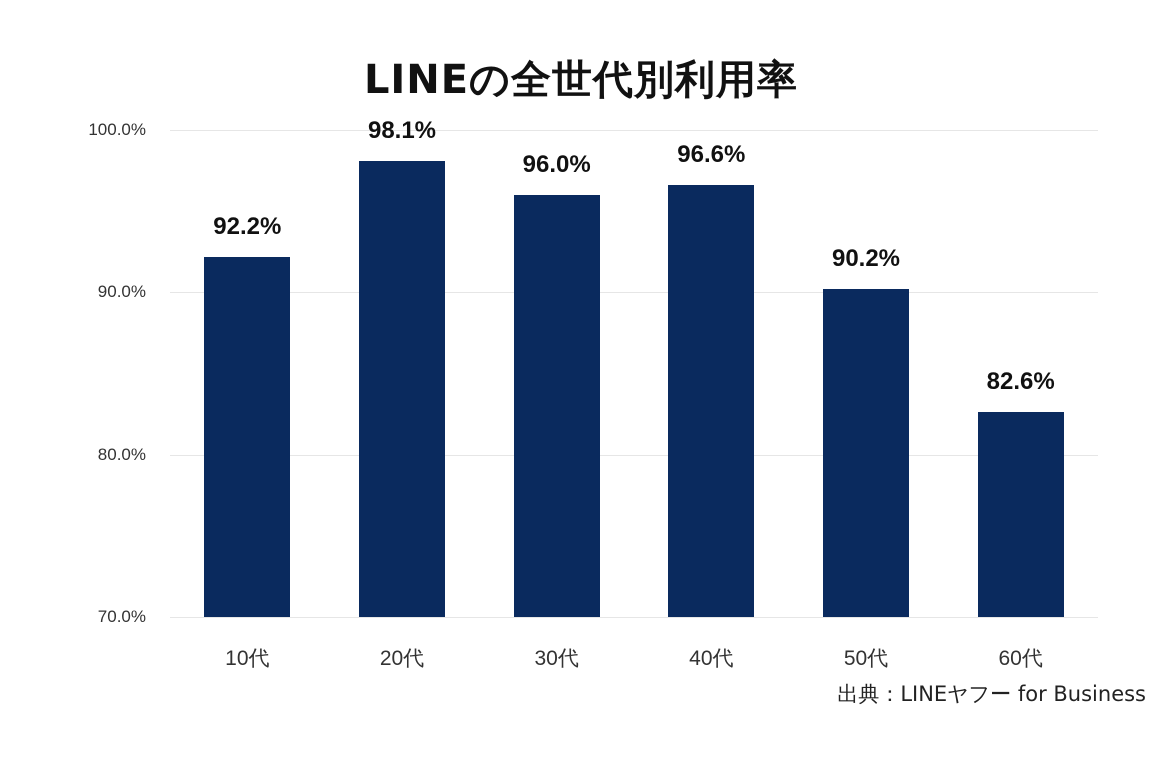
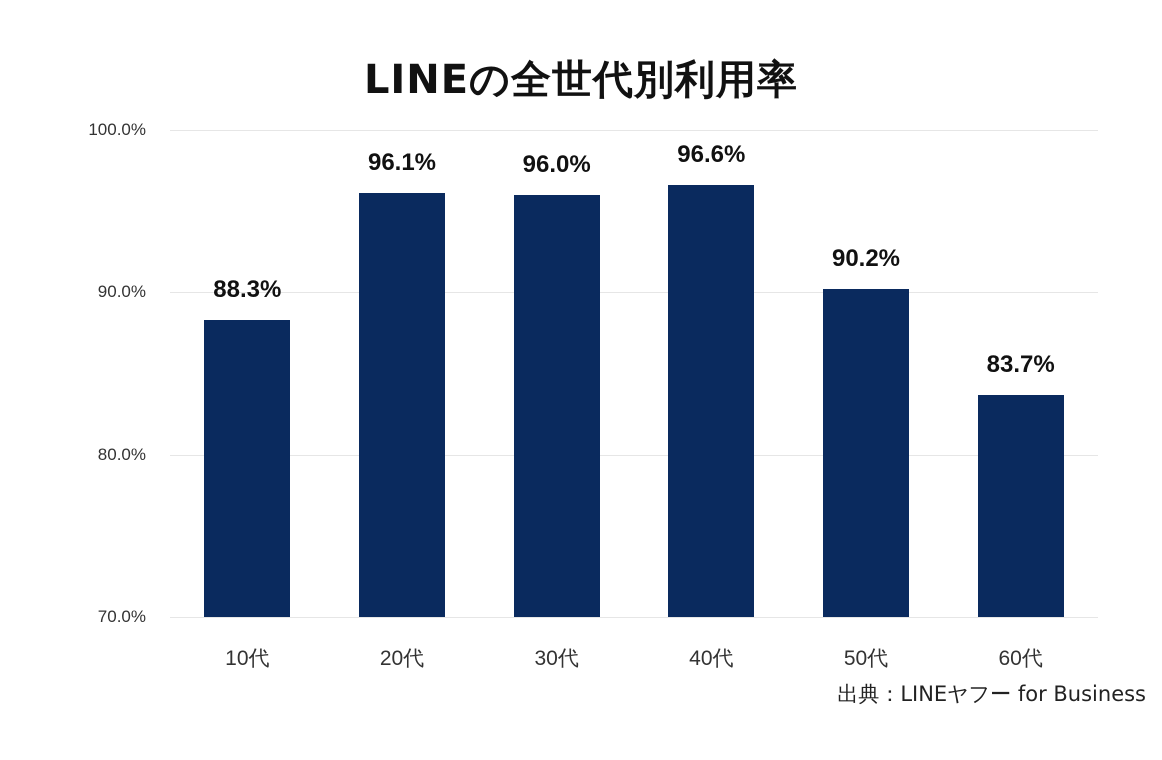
10代: 92.2% -> 88.3%
20代: 98.1% -> 96.1%
60代: 82.6% -> 83.7%
